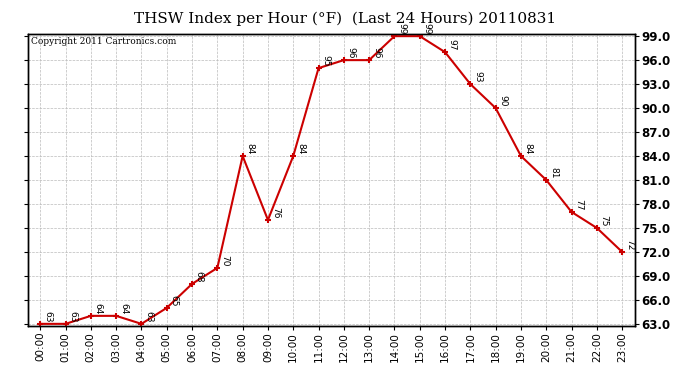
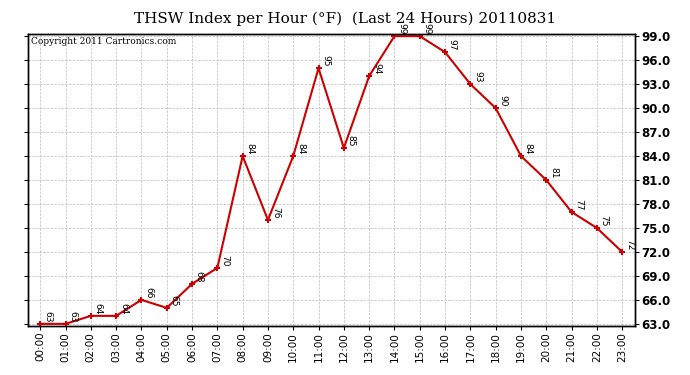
04:00: 63 -> 66
12:00: 96 -> 85
13:00: 96 -> 94
